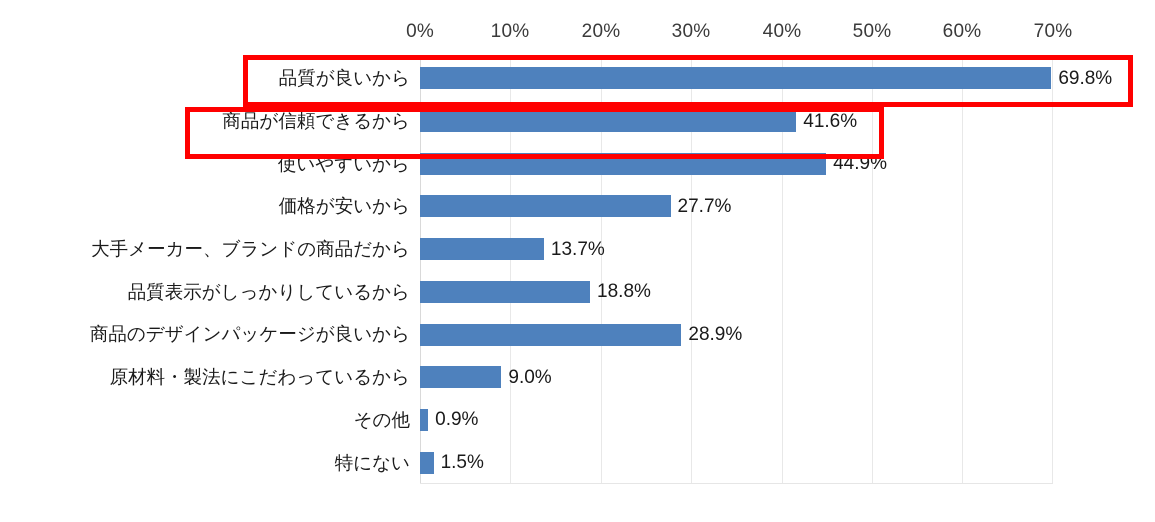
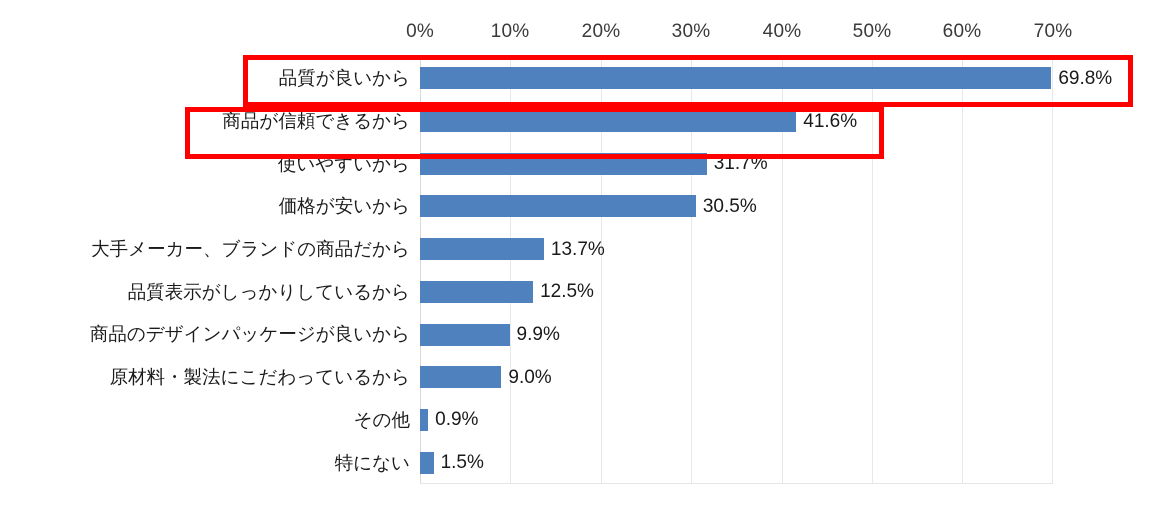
使いやすいから: 44.9% -> 31.7%
価格が安いから: 27.7% -> 30.5%
品質表示がしっかりしているから: 18.8% -> 12.5%
商品のデザインパッケージが良いから: 28.9% -> 9.9%
